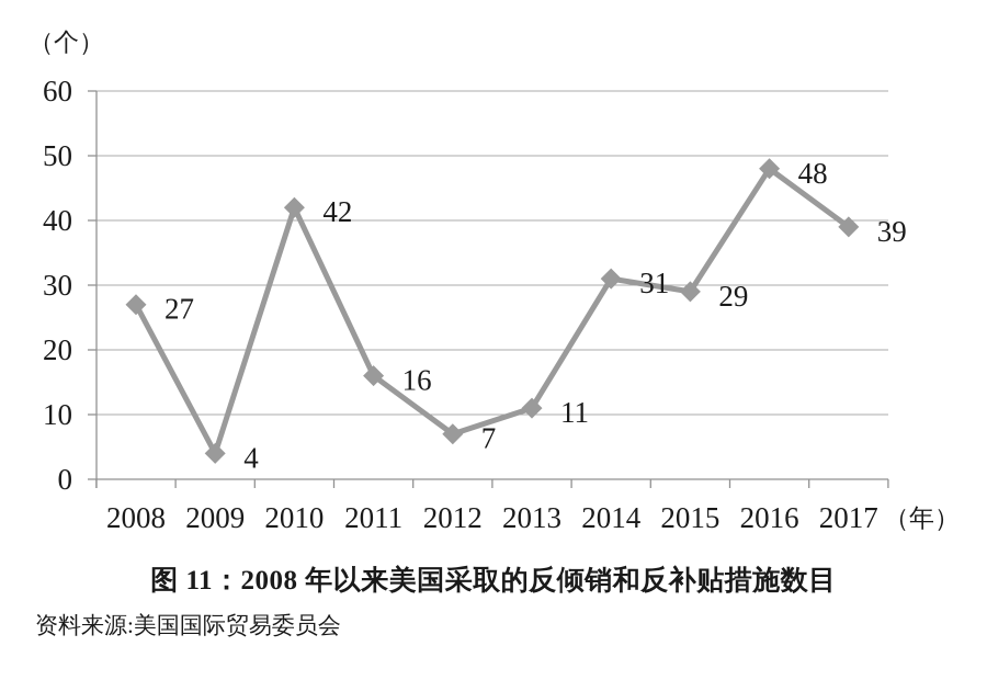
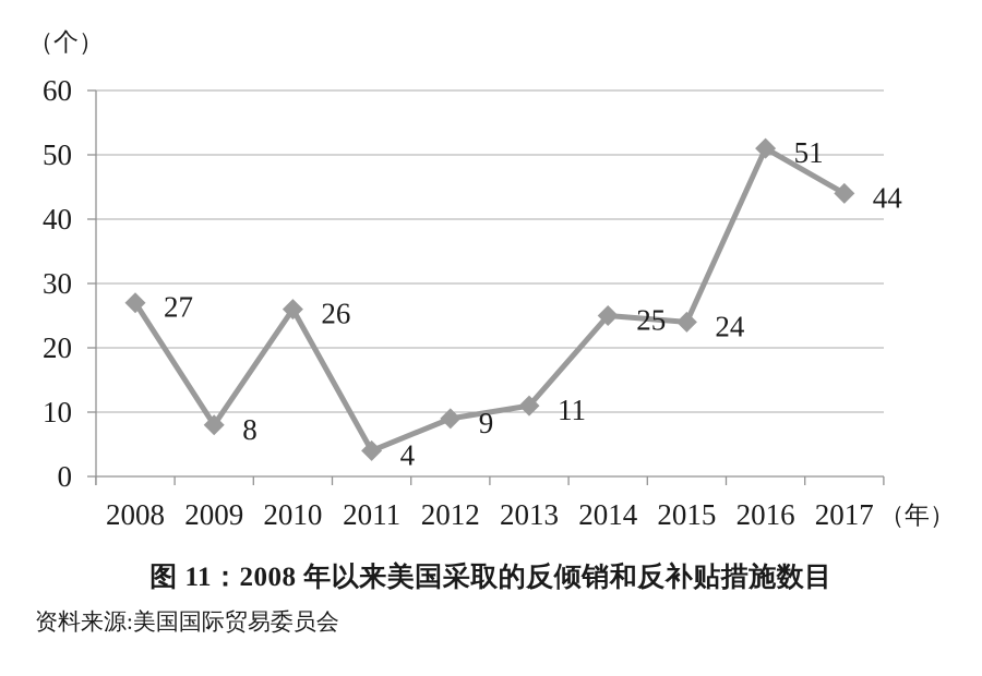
2009: 4 -> 8
2010: 42 -> 26
2011: 16 -> 4
2012: 7 -> 9
2014: 31 -> 25
2015: 29 -> 24
2016: 48 -> 51
2017: 39 -> 44
